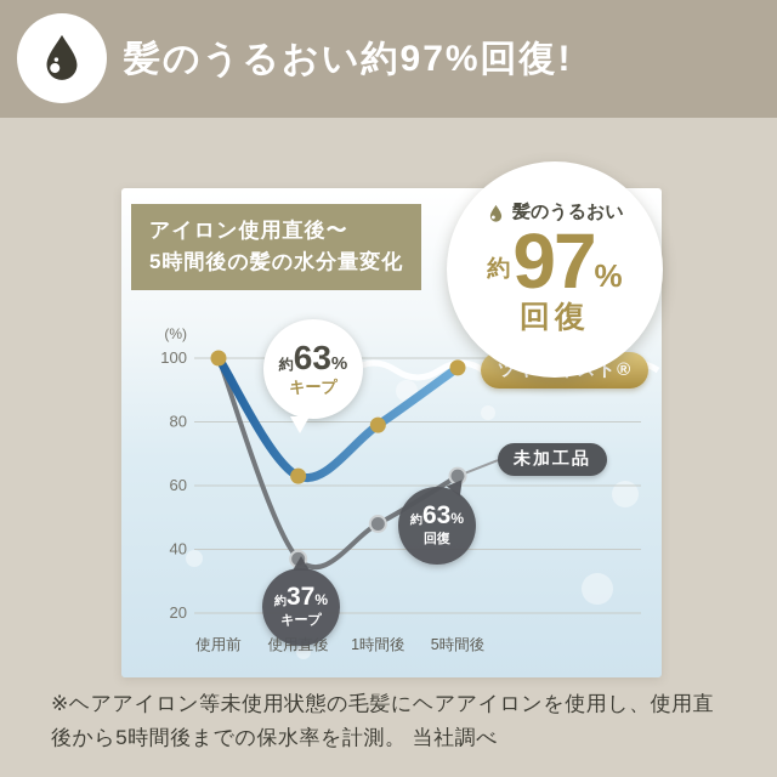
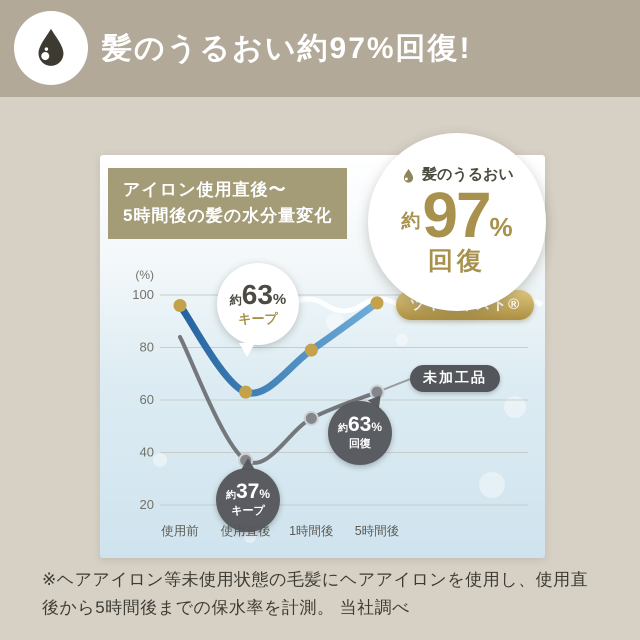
ツヤモイスト®/使用前: 100 -> 96
未加工品/使用前: 100 -> 84
未加工品/1時間後: 48 -> 53
